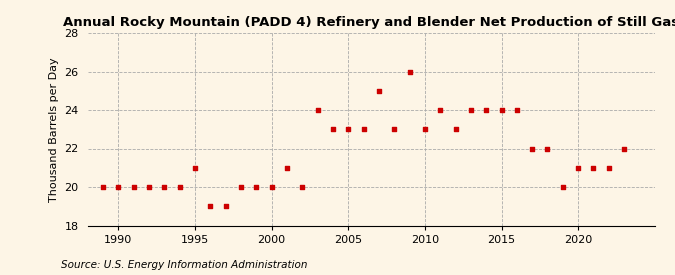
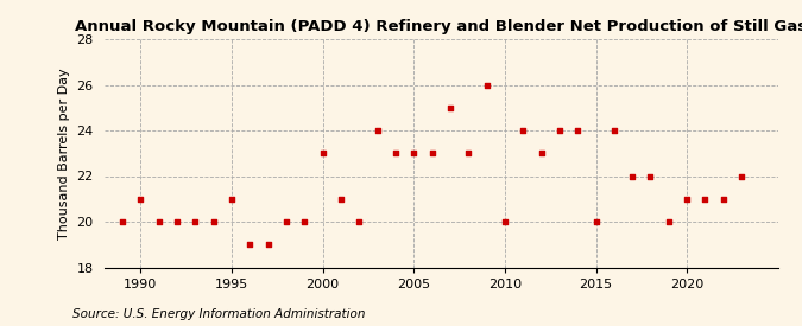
1990: 20 -> 21
2000: 20 -> 23
2010: 23 -> 20
2015: 24 -> 20
